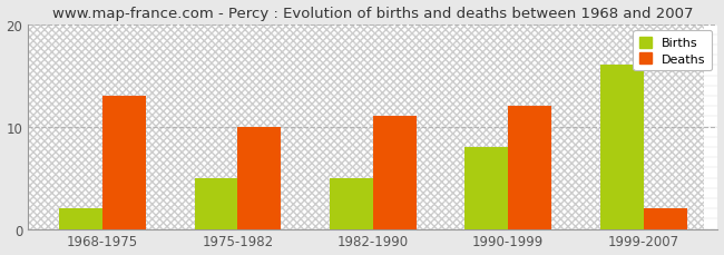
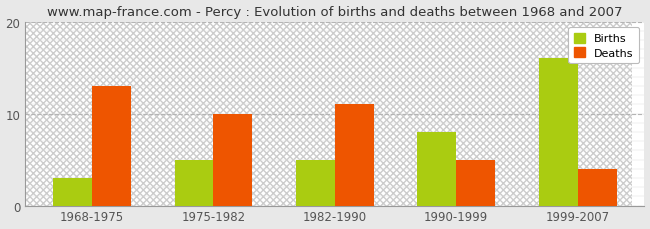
Births/1968-1975: 2 -> 3
Deaths/1990-1999: 12 -> 5
Deaths/1999-2007: 2 -> 4
